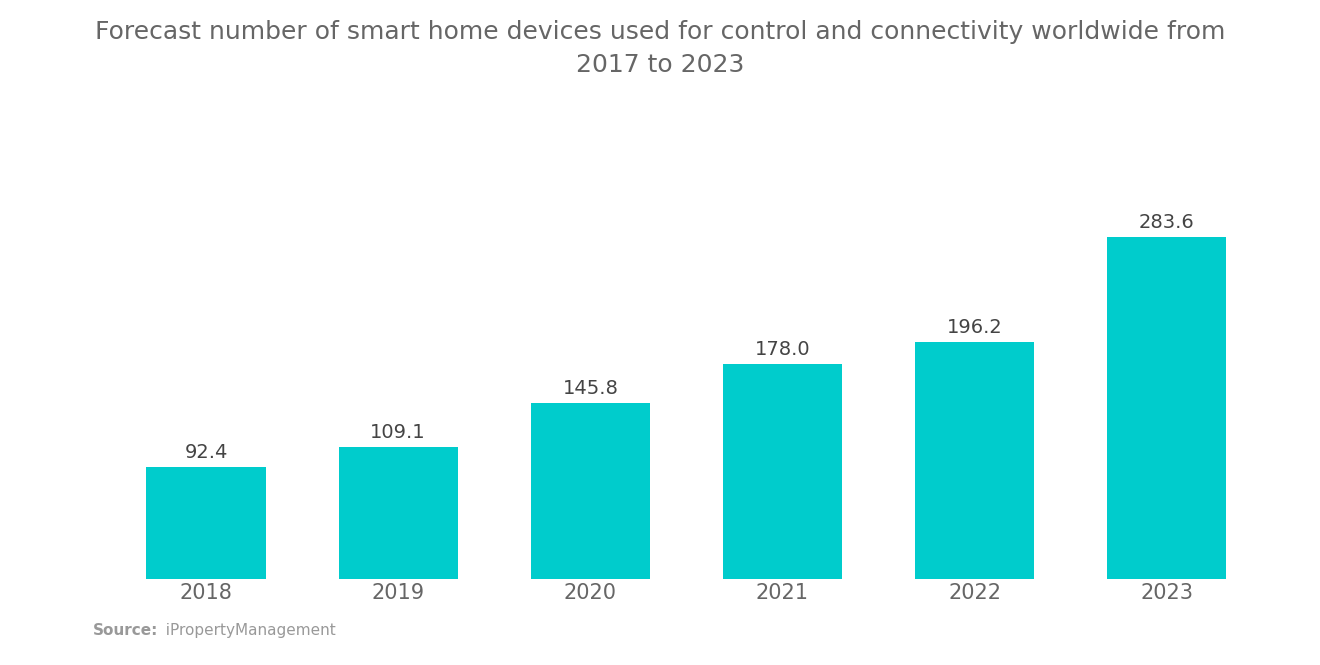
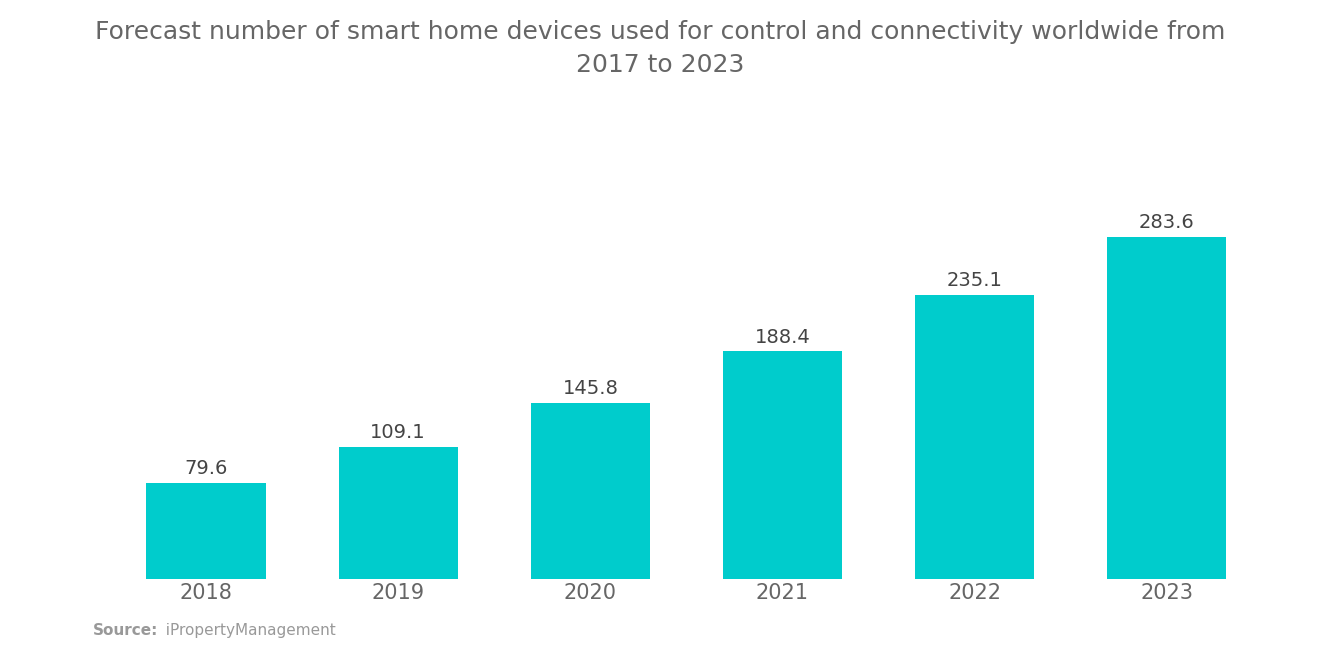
2018: 92.4 -> 79.6
2021: 178.0 -> 188.4
2022: 196.2 -> 235.1
